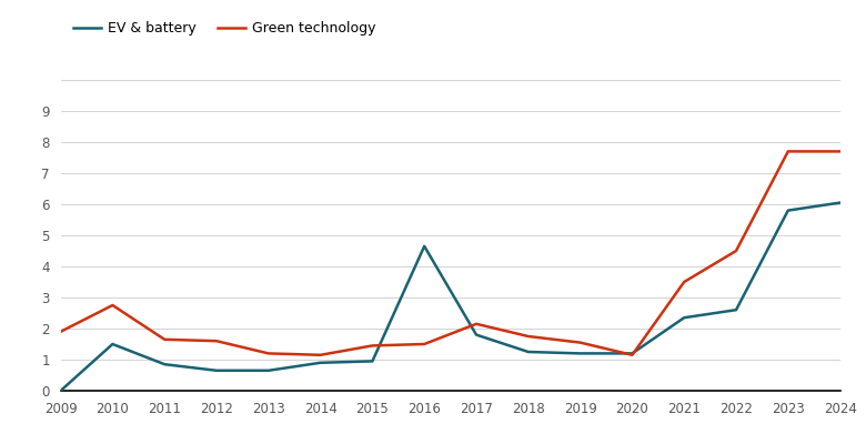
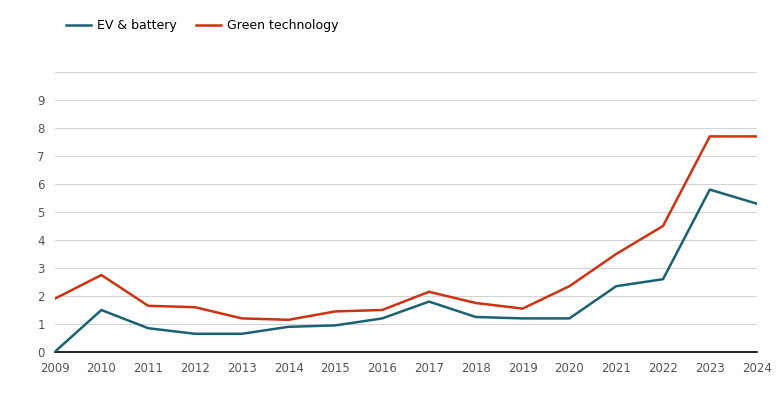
EV & battery/2016: 4.65 -> 1.20
Green technology/2020: 1.15 -> 2.35
EV & battery/2024: 6.05 -> 5.30
